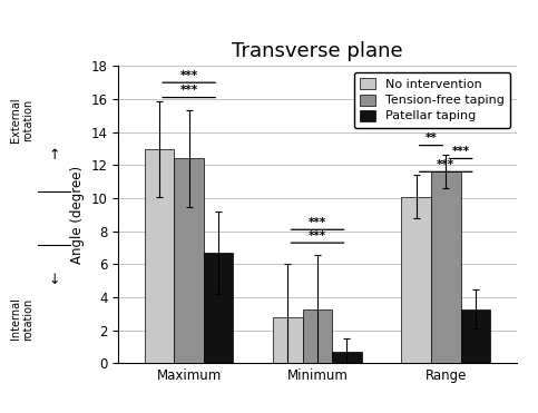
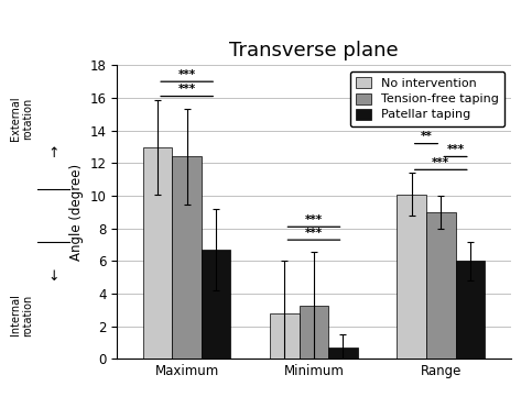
Tension-free taping/Range: 11.6 -> 9.0
Patellar taping/Range: 3.3 -> 6.0
